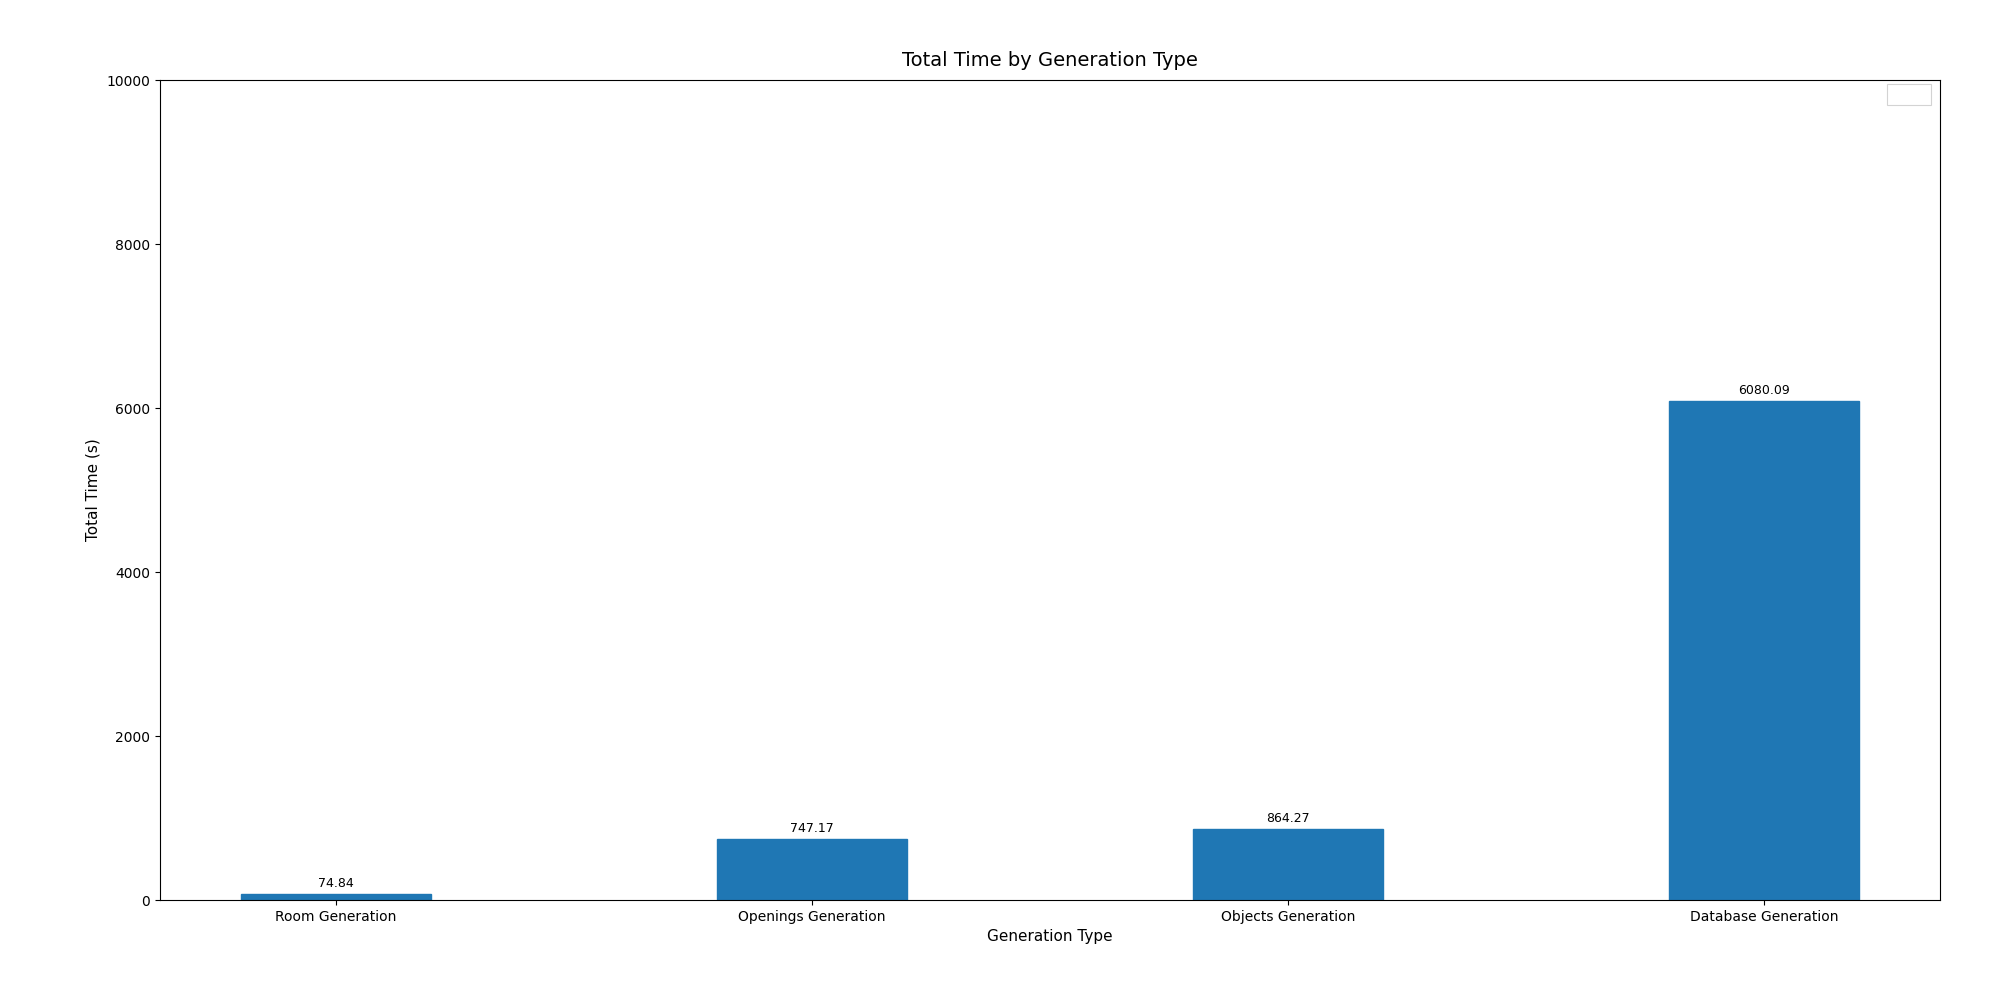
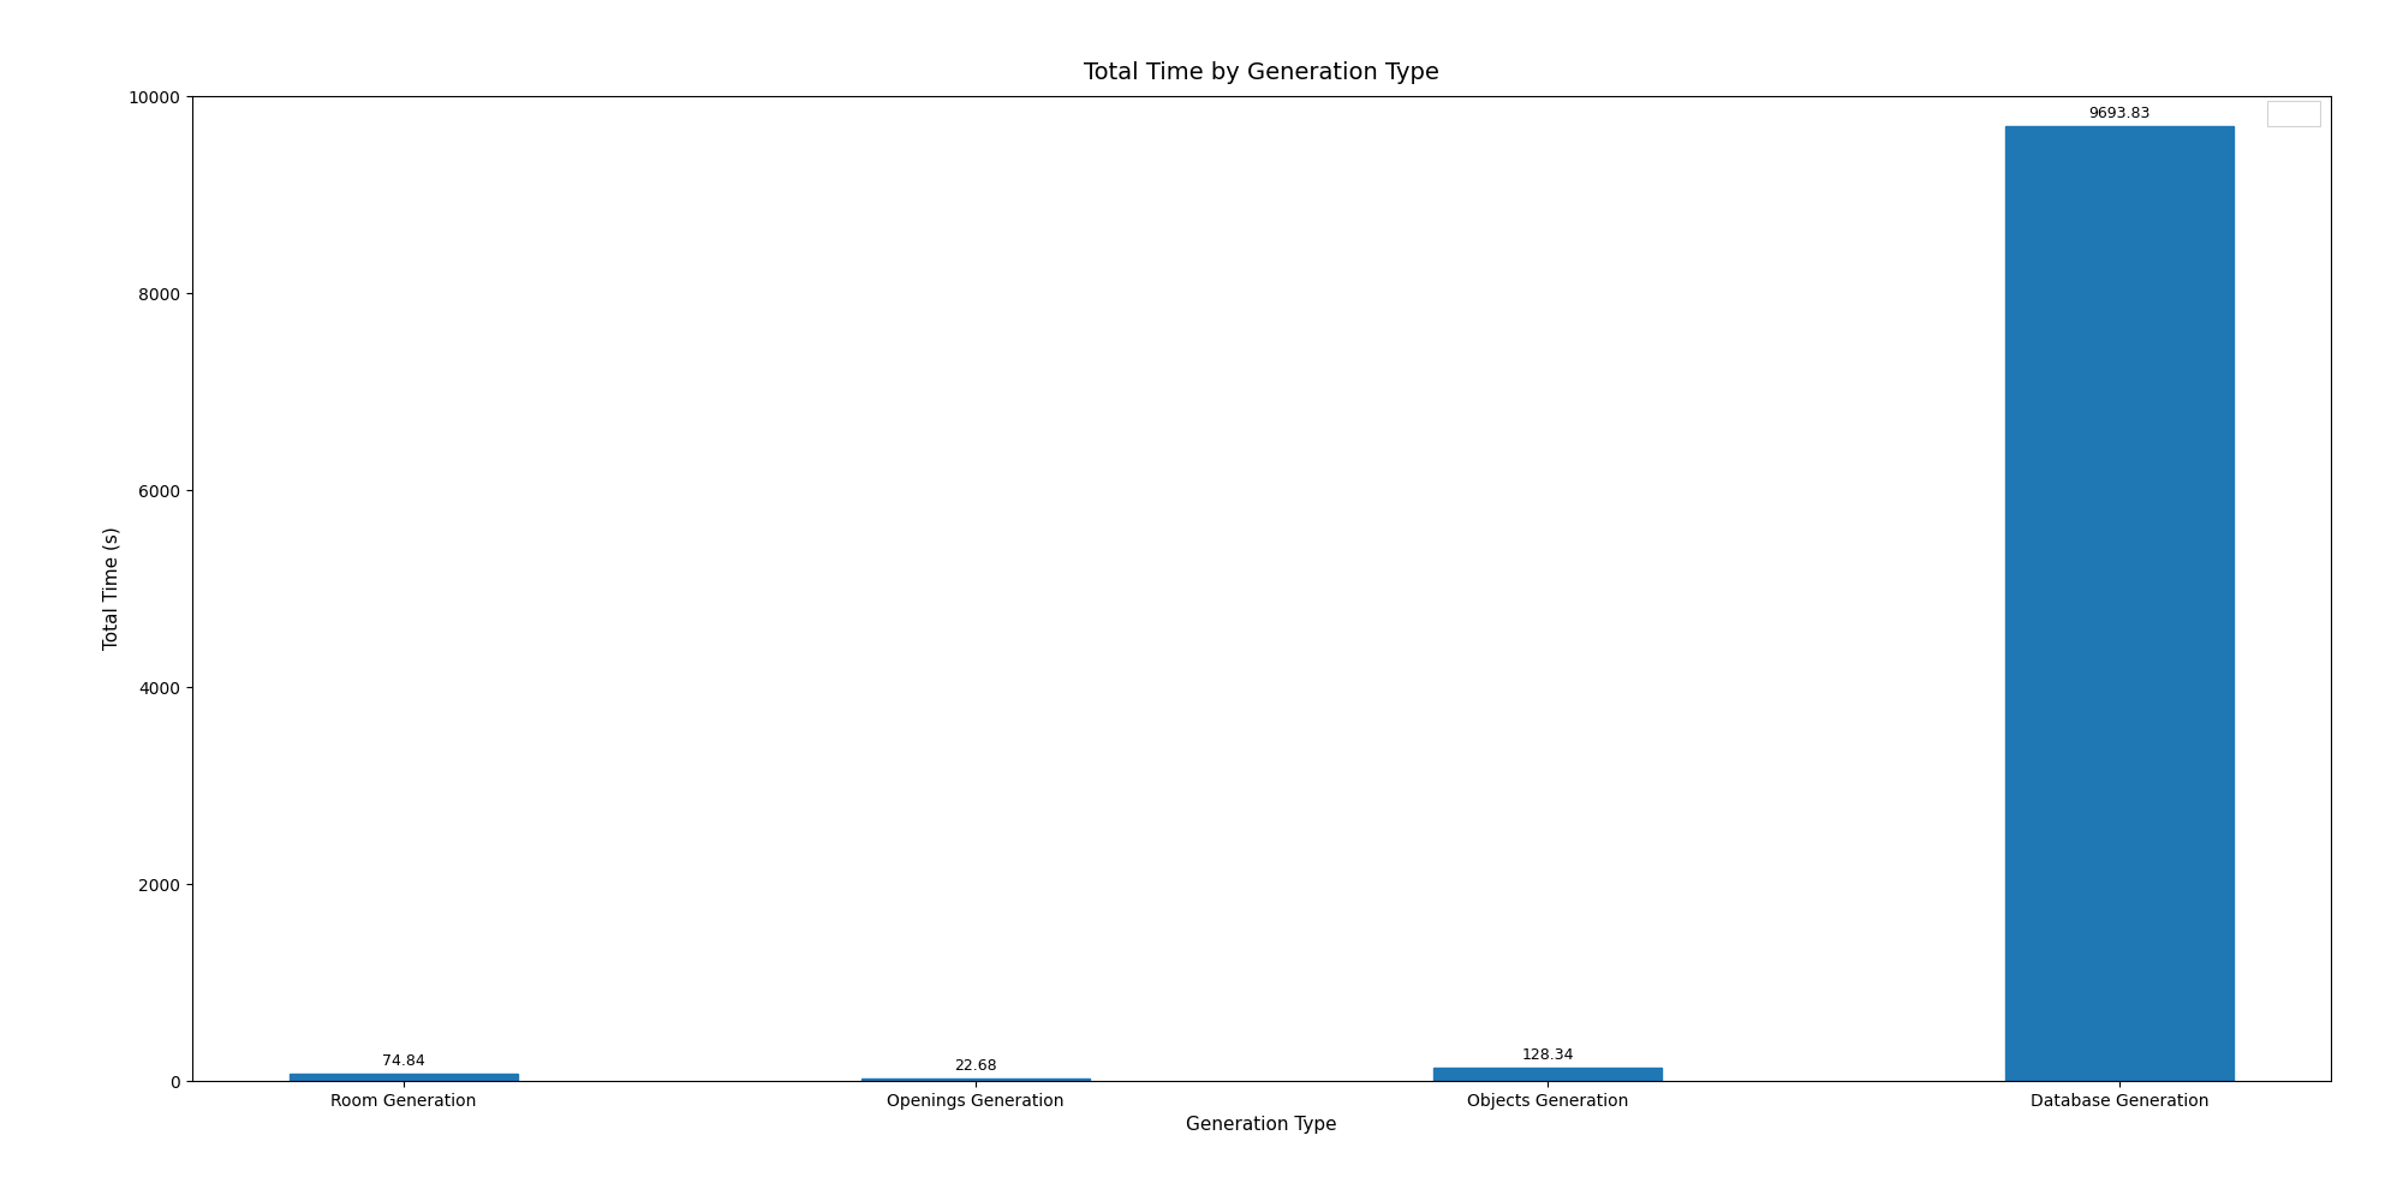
Openings Generation: 747.17 -> 22.68
Objects Generation: 864.27 -> 128.34
Database Generation: 6080.09 -> 9693.83
